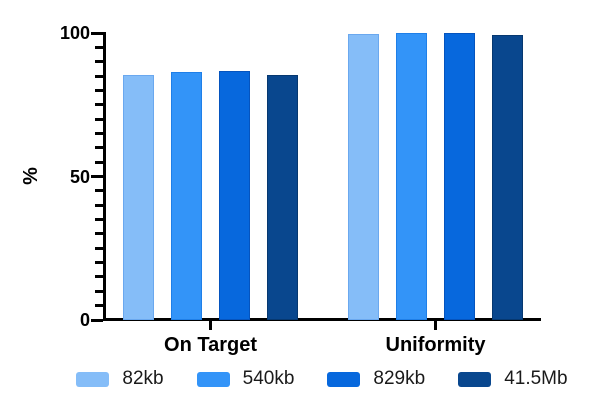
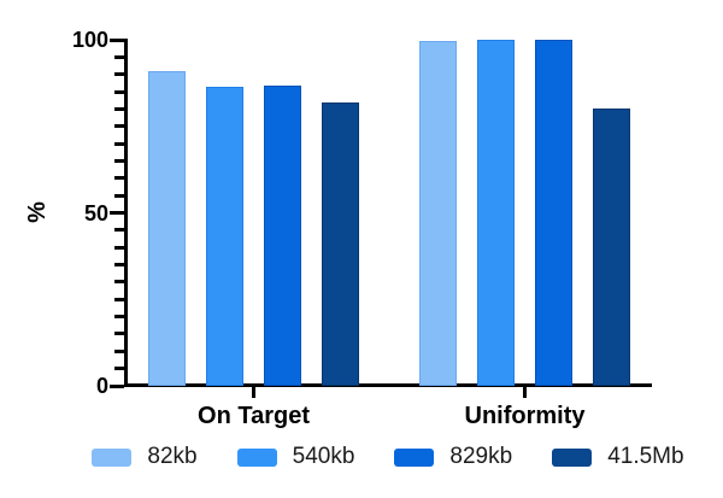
82kb/On Target: 85 -> 91
41.5Mb/On Target: 85 -> 82
41.5Mb/Uniformity: 99 -> 80
